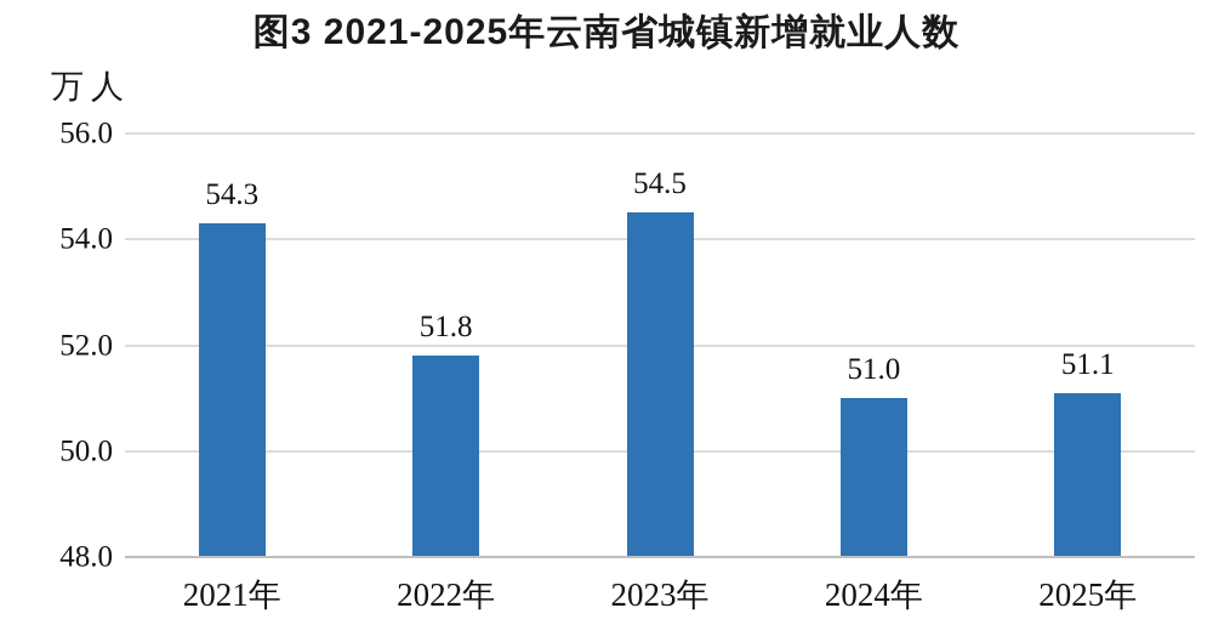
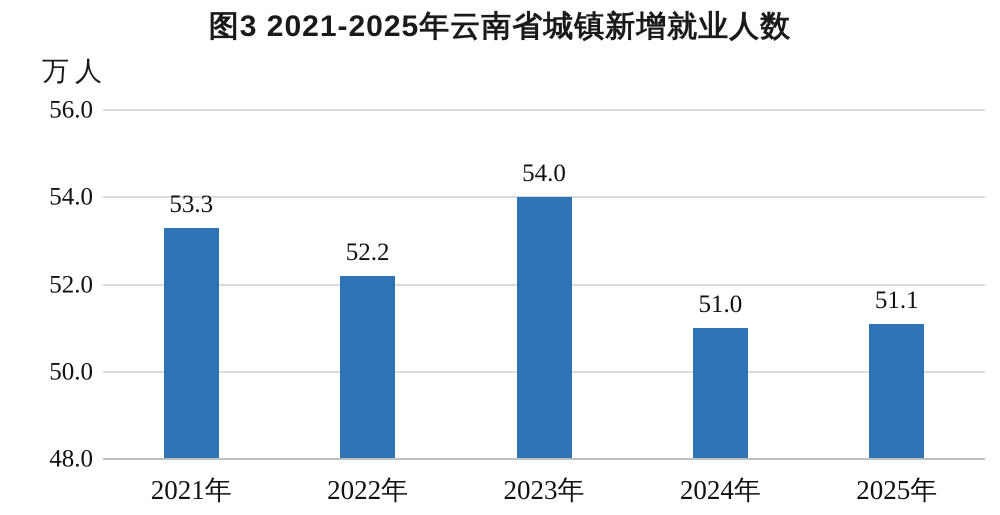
2021年: 54.3 -> 53.3
2022年: 51.8 -> 52.2
2023年: 54.5 -> 54.0
